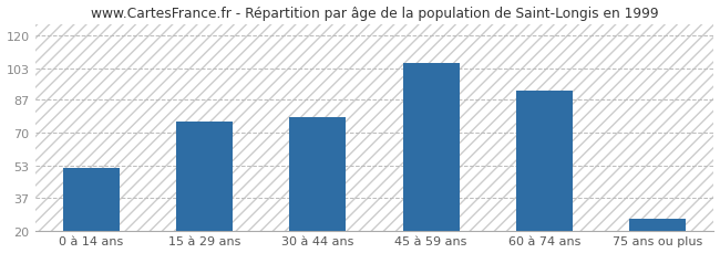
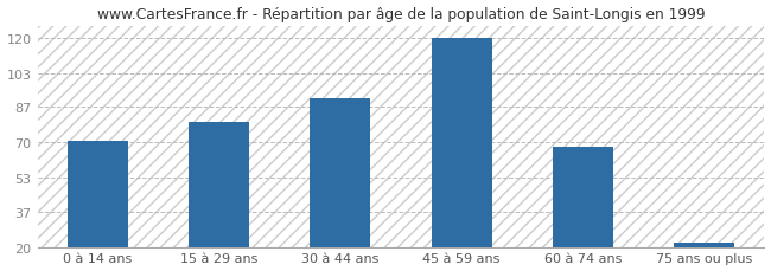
0 à 14 ans: 52 -> 71
15 à 29 ans: 76 -> 80
30 à 44 ans: 78 -> 91
45 à 59 ans: 106 -> 120
60 à 74 ans: 92 -> 68
75 ans ou plus: 26 -> 22
